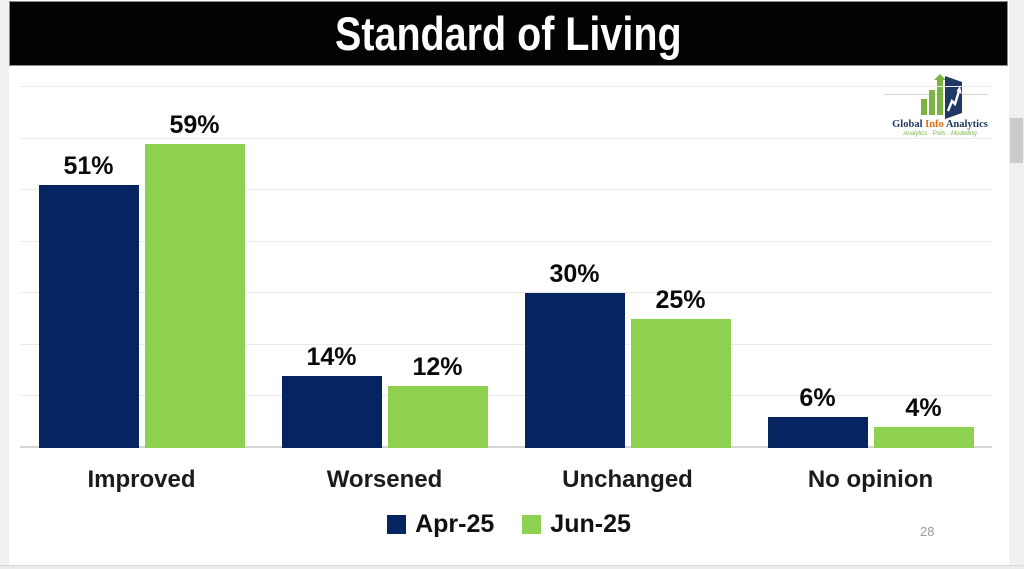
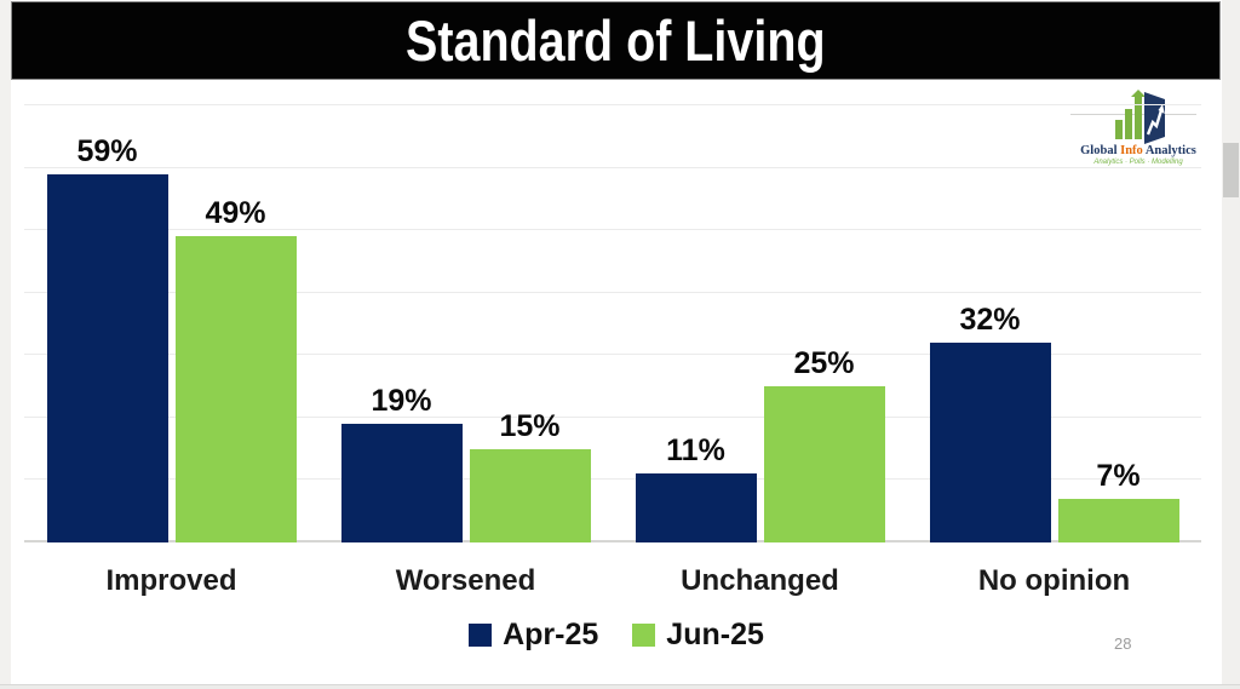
Apr-25/Improved: 51% -> 59%
Jun-25/Improved: 59% -> 49%
Apr-25/Worsened: 14% -> 19%
Jun-25/Worsened: 12% -> 15%
Apr-25/Unchanged: 30% -> 11%
Apr-25/No opinion: 6% -> 32%
Jun-25/No opinion: 4% -> 7%
